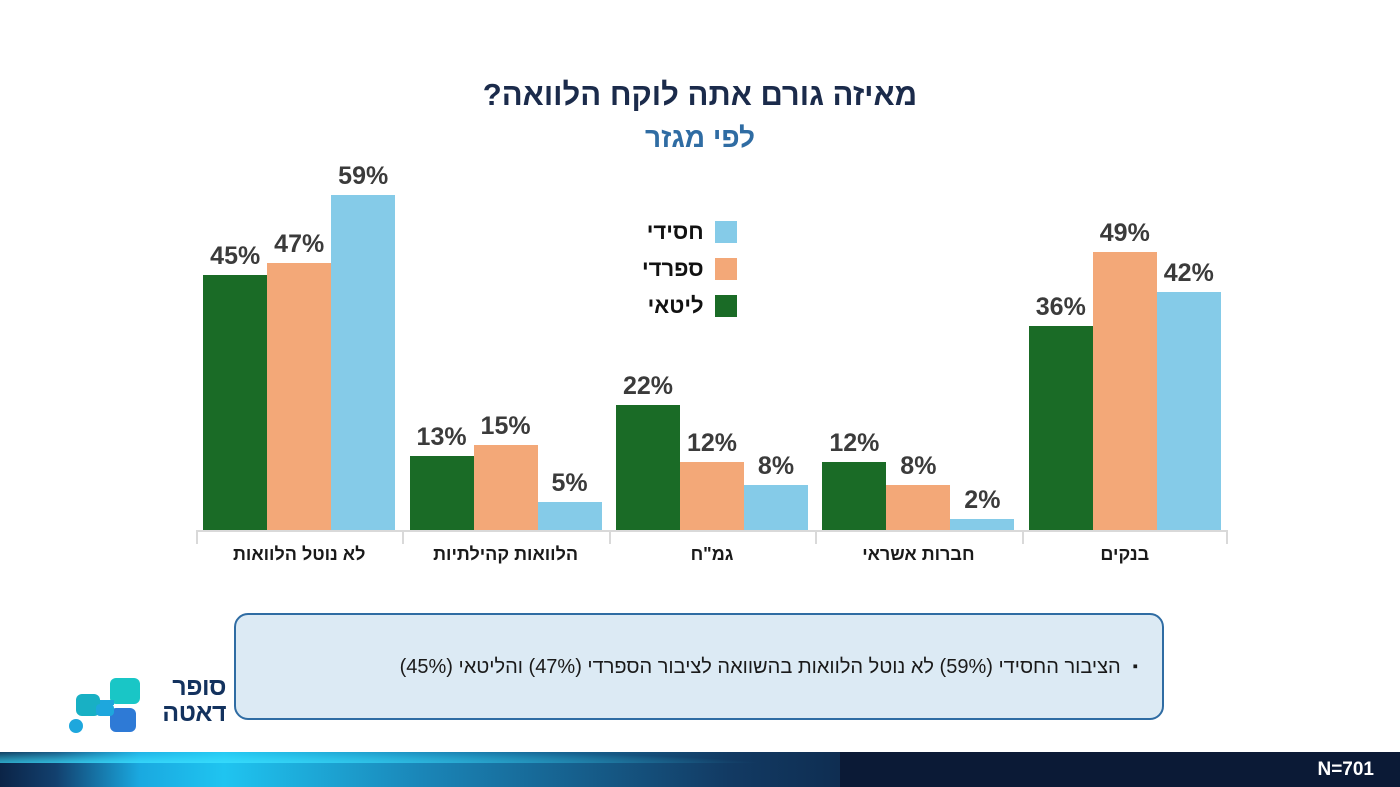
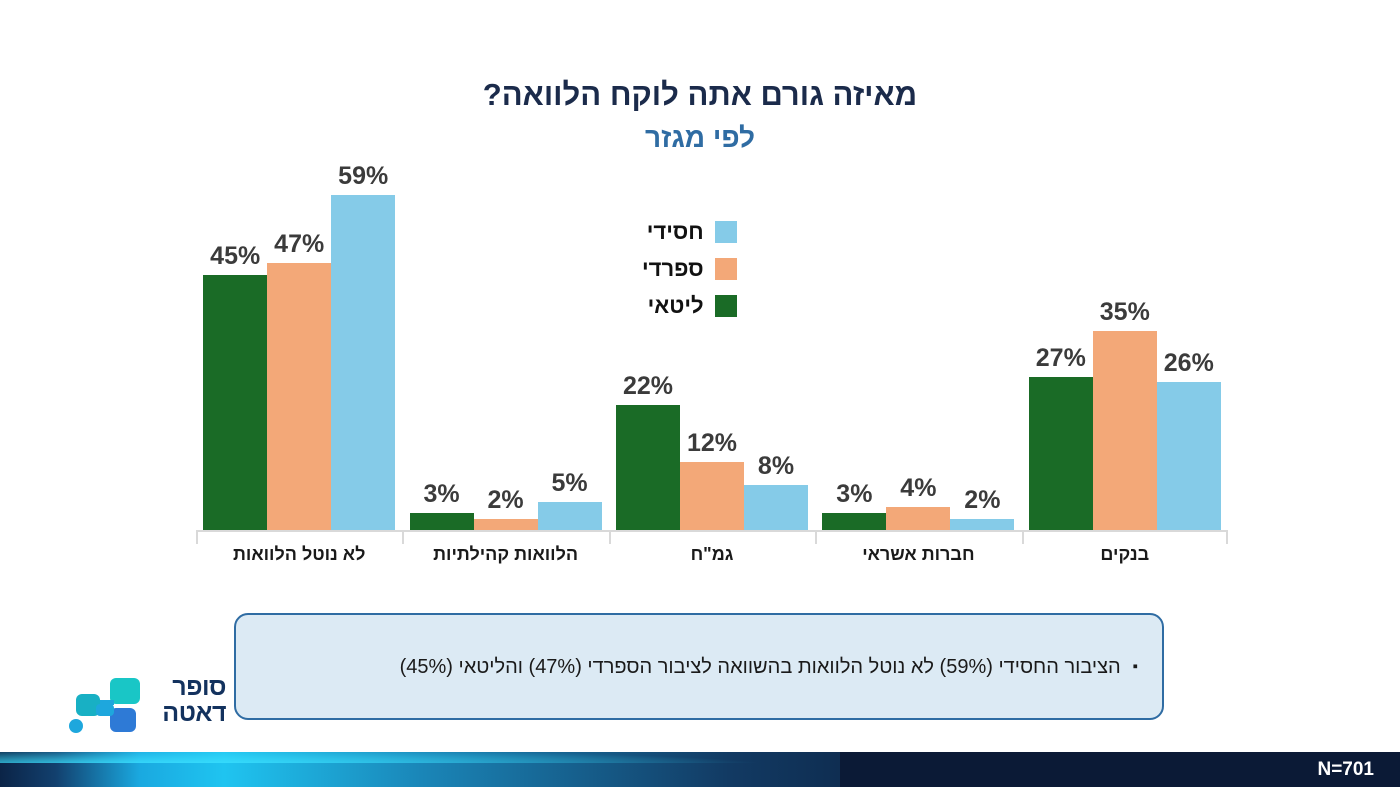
ליטאי/הלוואות קהילתיות: 13% -> 3%
ספרדי/הלוואות קהילתיות: 15% -> 2%
ליטאי/חברות אשראי: 12% -> 3%
ספרדי/חברות אשראי: 8% -> 4%
ליטאי/בנקים: 36% -> 27%
ספרדי/בנקים: 49% -> 35%
חסידי/בנקים: 42% -> 26%
